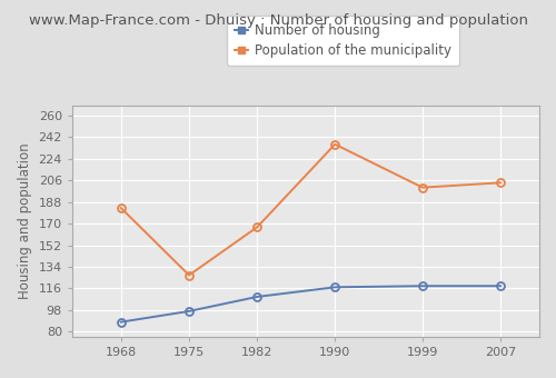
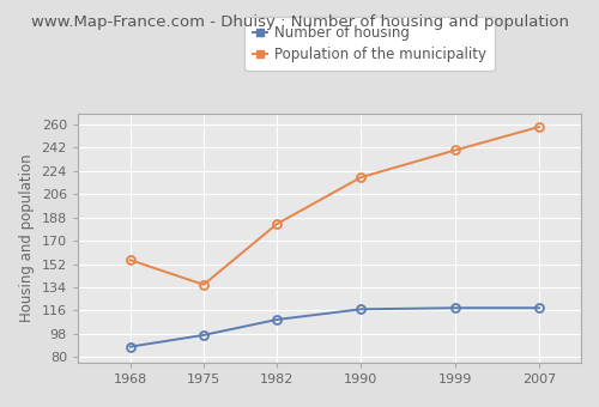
Population of the municipality/1968: 183 -> 155
Population of the municipality/1975: 127 -> 136
Population of the municipality/1982: 167 -> 183
Population of the municipality/1990: 236 -> 219
Population of the municipality/1999: 200 -> 240
Population of the municipality/2007: 204 -> 258
